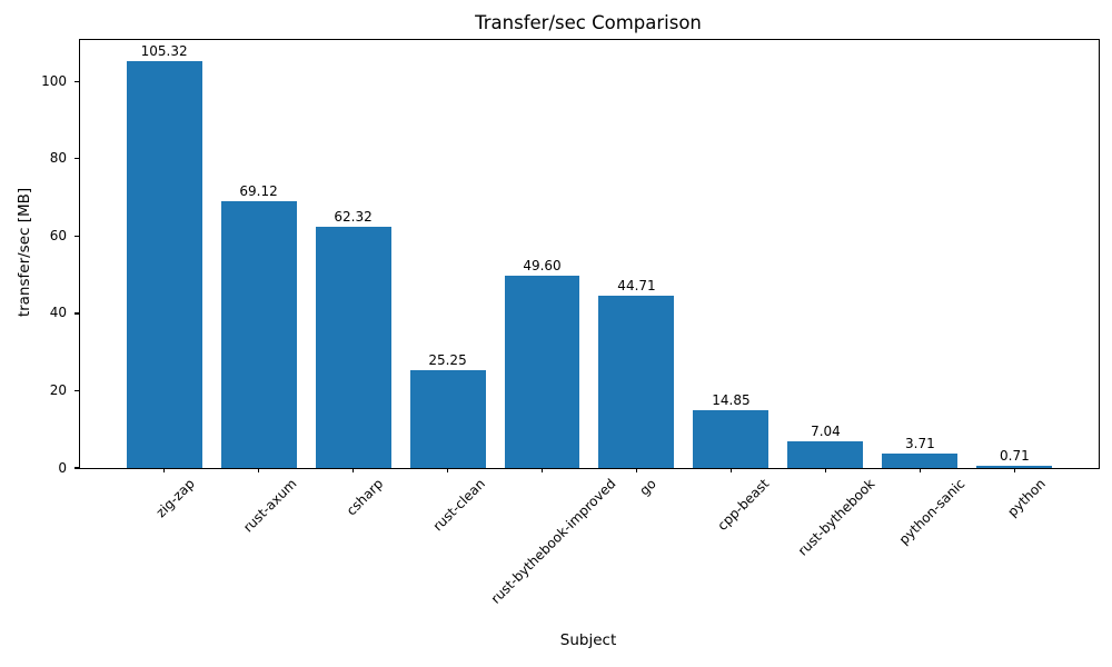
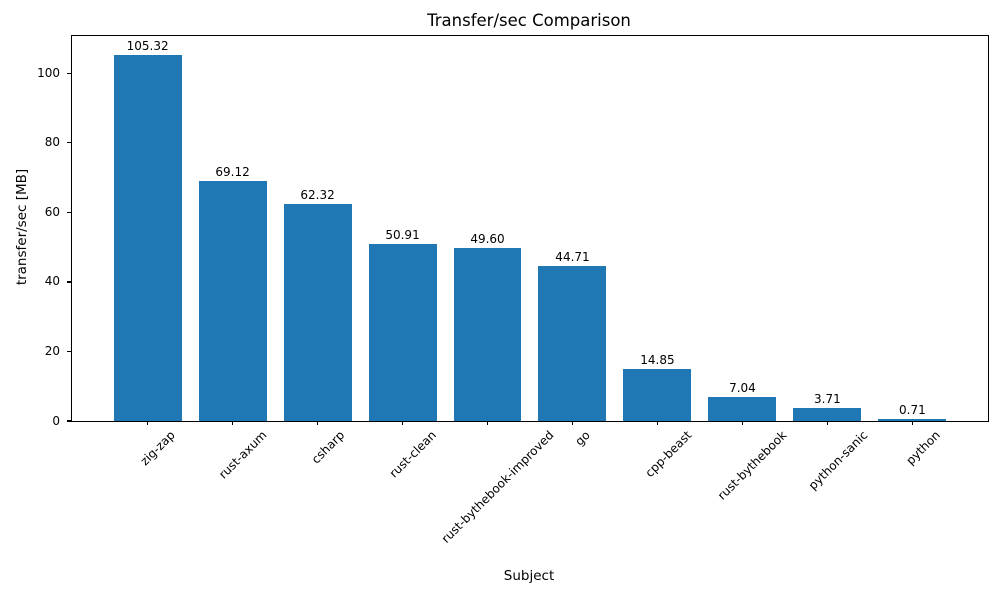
rust-clean: 25.25 -> 50.91
